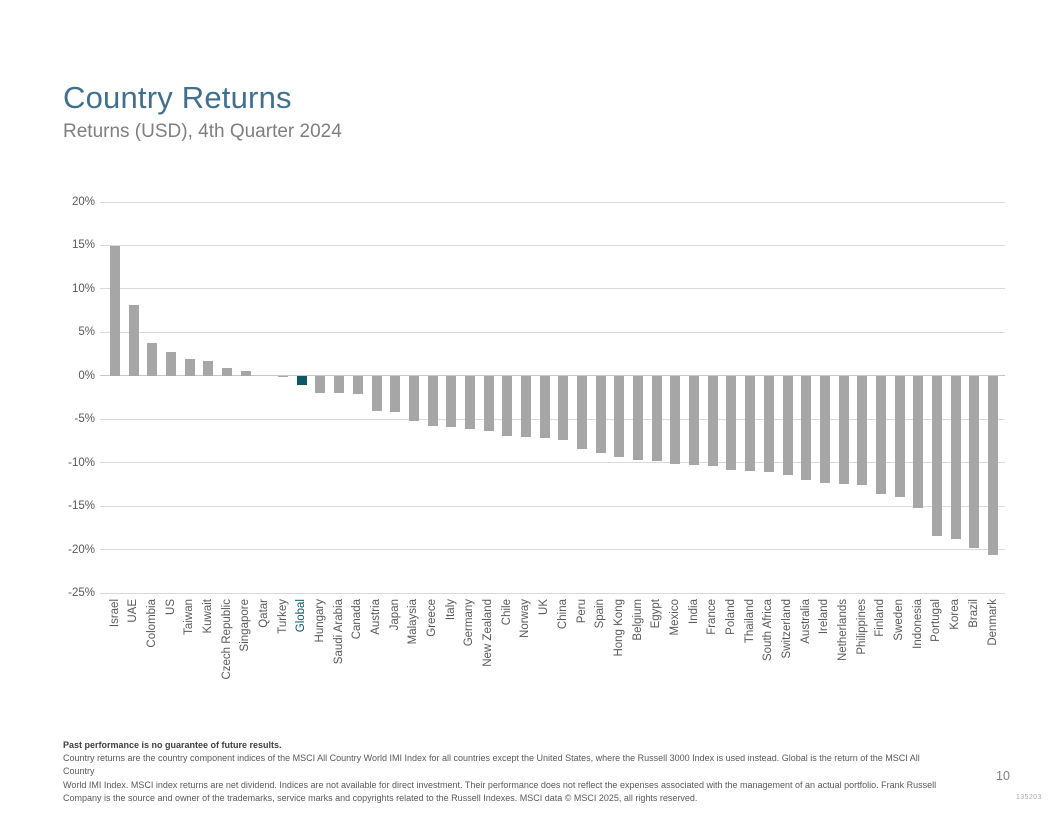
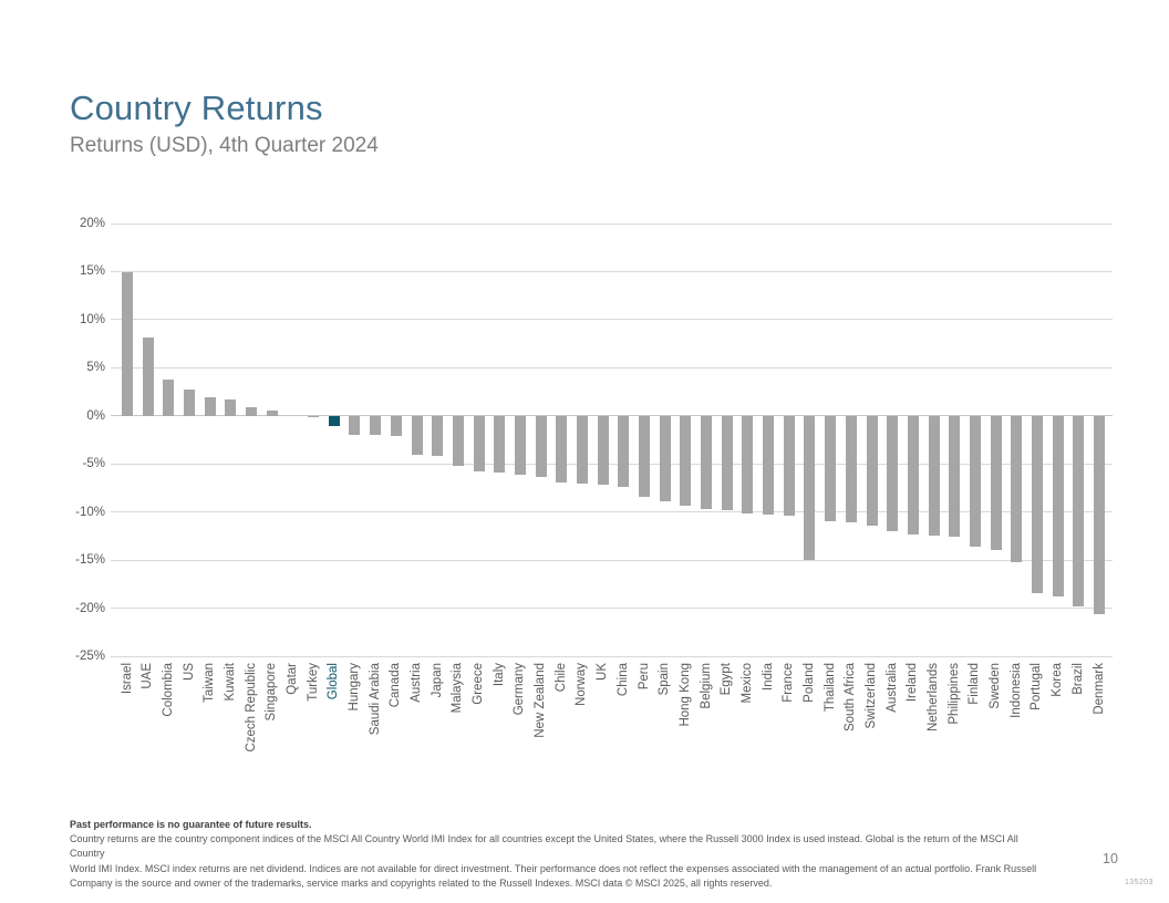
Poland: -11% -> -15%
